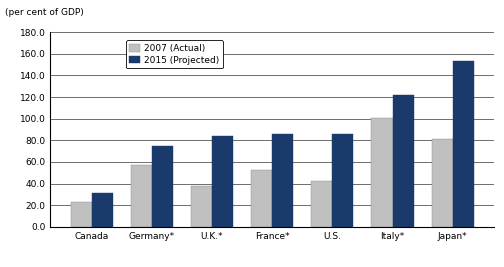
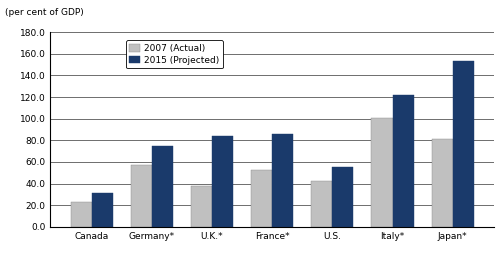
2015 (Projected)/U.S.: 86 -> 55
